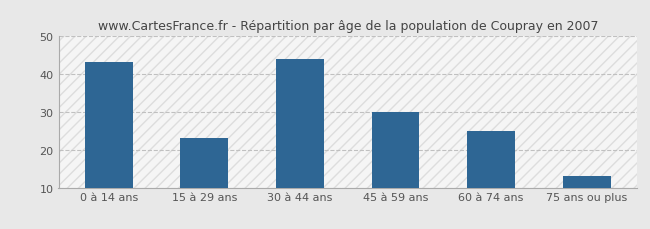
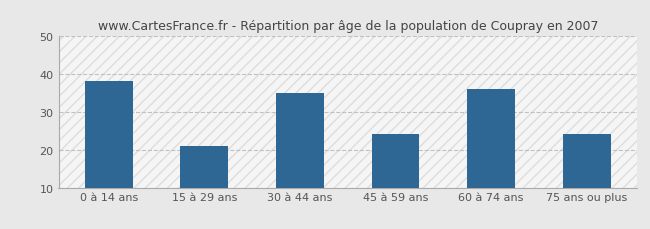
0 à 14 ans: 43 -> 38
15 à 29 ans: 23 -> 21
30 à 44 ans: 44 -> 35
45 à 59 ans: 30 -> 24
60 à 74 ans: 25 -> 36
75 ans ou plus: 13 -> 24
